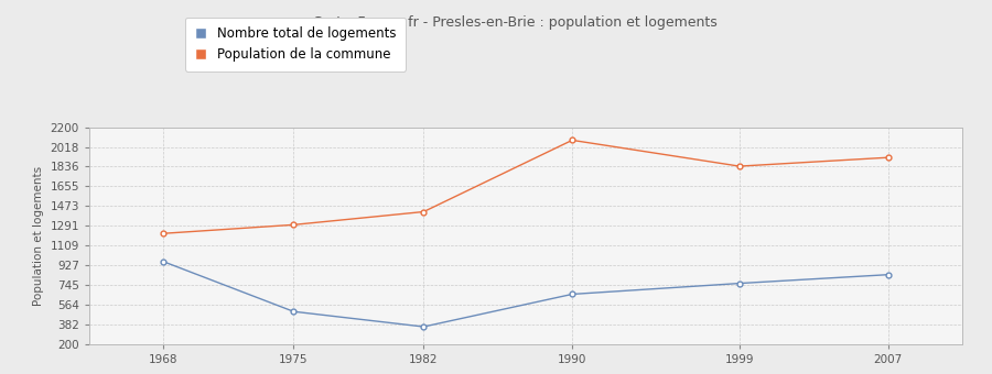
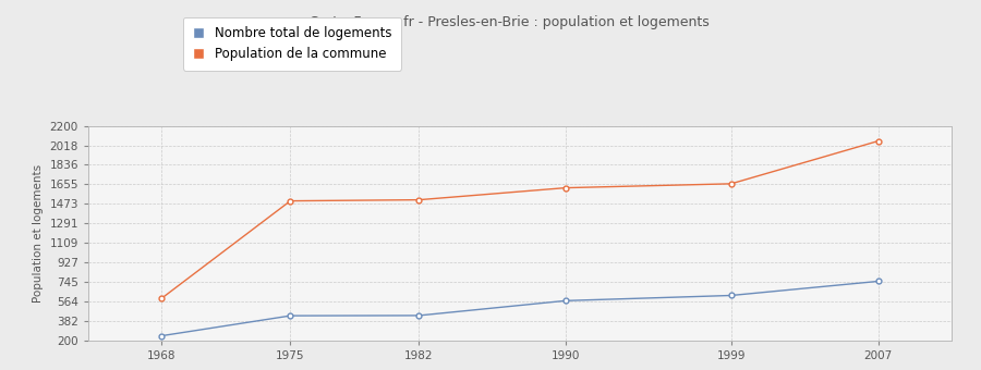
Nombre total de logements/1968: 960 -> 240
Population de la commune/1968: 1220 -> 590
Nombre total de logements/1975: 500 -> 430
Population de la commune/1975: 1300 -> 1500
Nombre total de logements/1982: 360 -> 430
Population de la commune/1982: 1420 -> 1510
Nombre total de logements/1990: 660 -> 570
Population de la commune/1990: 2080 -> 1620
Nombre total de logements/1999: 760 -> 620
Population de la commune/1999: 1840 -> 1660
Nombre total de logements/2007: 840 -> 750
Population de la commune/2007: 1920 -> 2060
